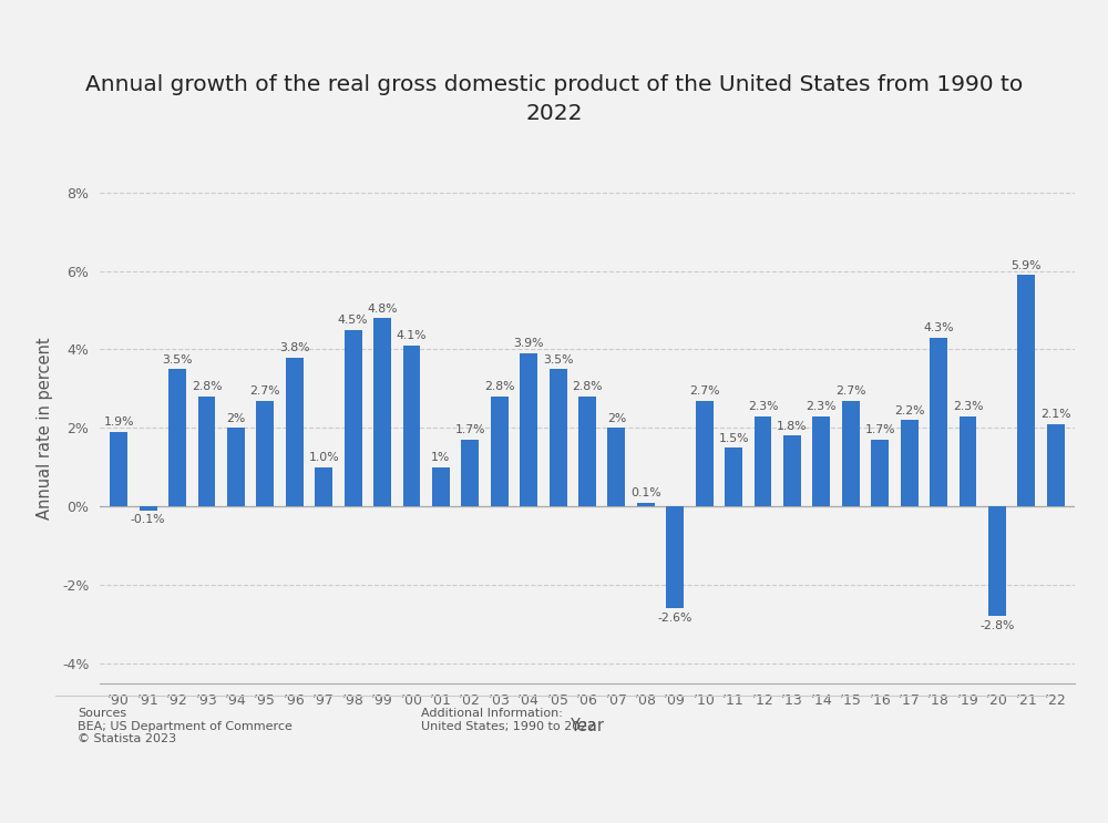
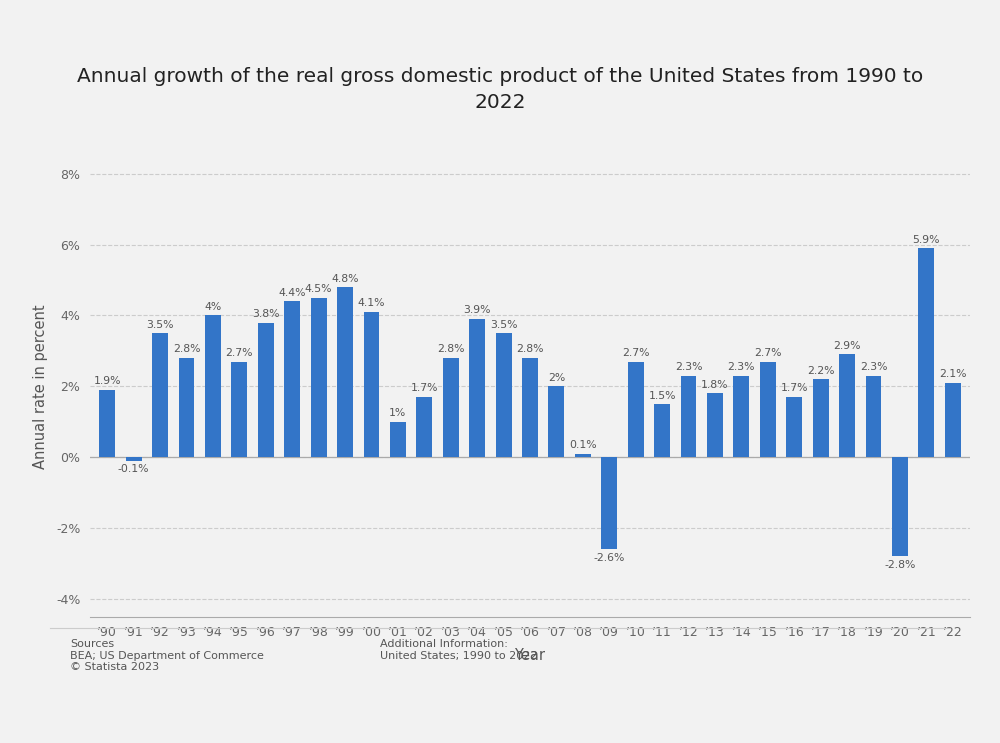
’94: 2% -> 4%
’97: 1.0% -> 4.4%
’18: 4.3% -> 2.9%
